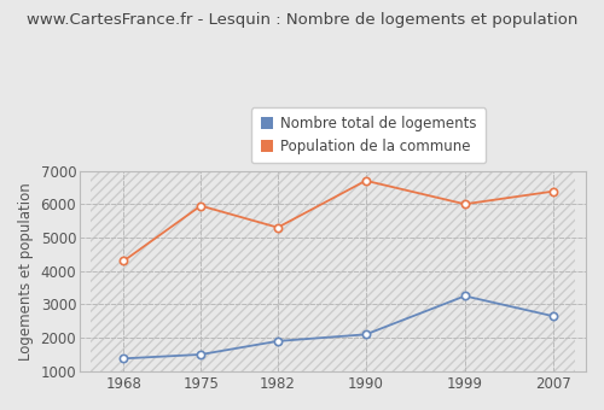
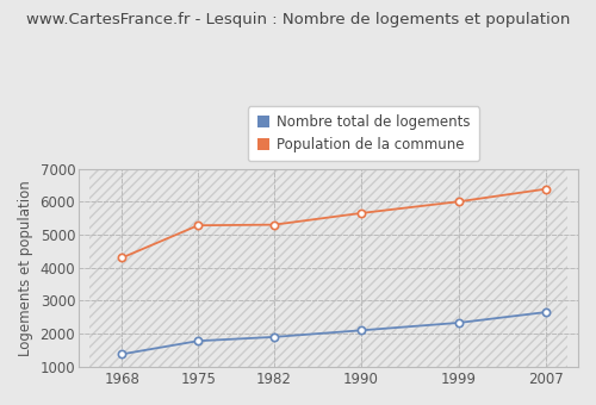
Nombre total de logements/1975: 1500 -> 1780
Population de la commune/1975: 5950 -> 5280
Population de la commune/1990: 6700 -> 5650
Nombre total de logements/1999: 3250 -> 2330
